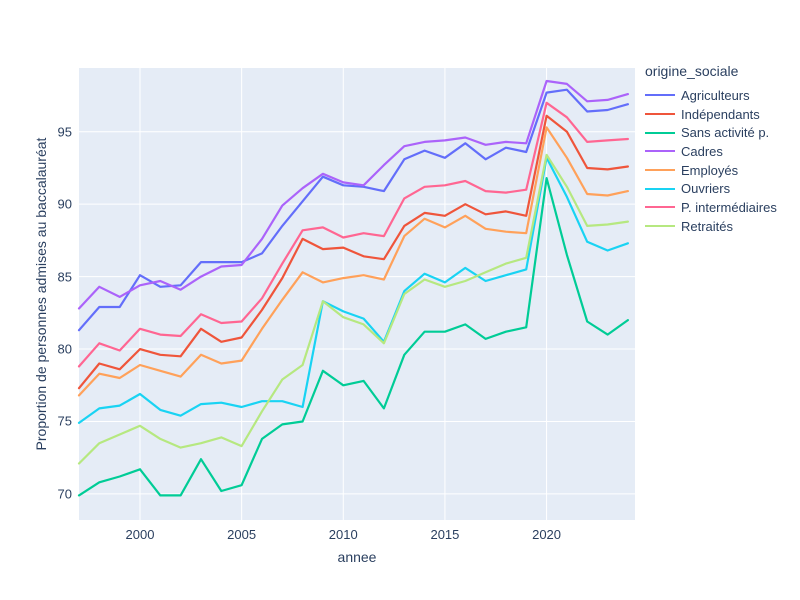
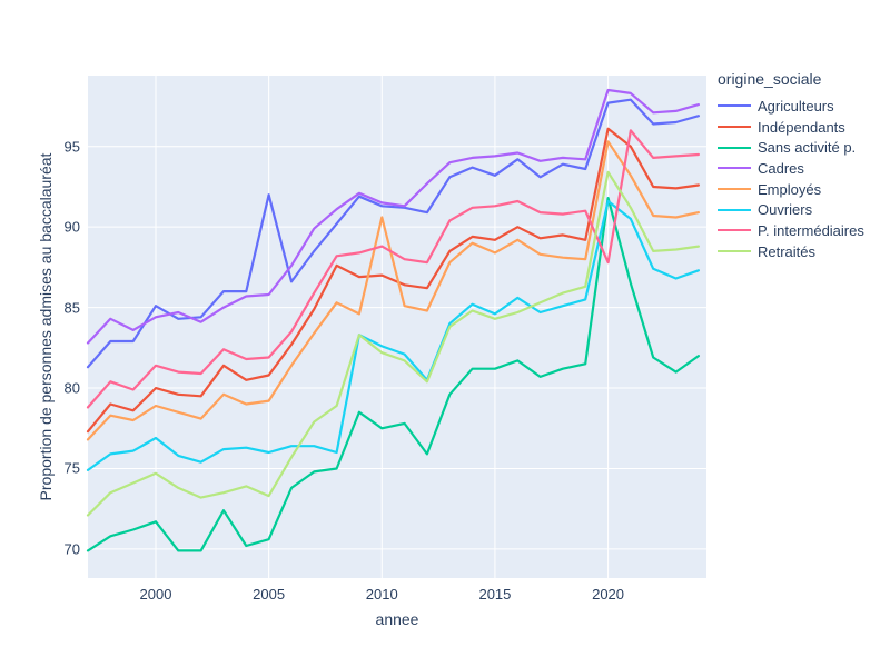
Agriculteurs/2005: 86.0 -> 92.0
Employés/2010: 84.9 -> 90.6
P. intermédiaires/2010: 87.7 -> 88.8
Ouvriers/2020: 93.2 -> 91.6
P. intermédiaires/2020: 97.0 -> 87.8
